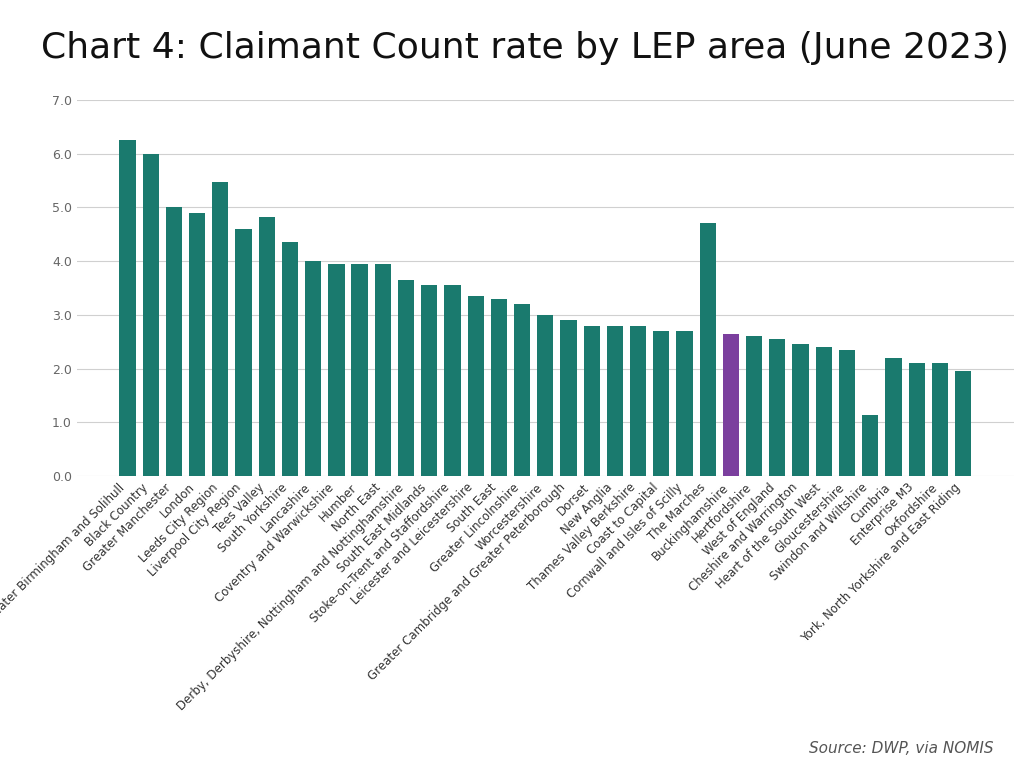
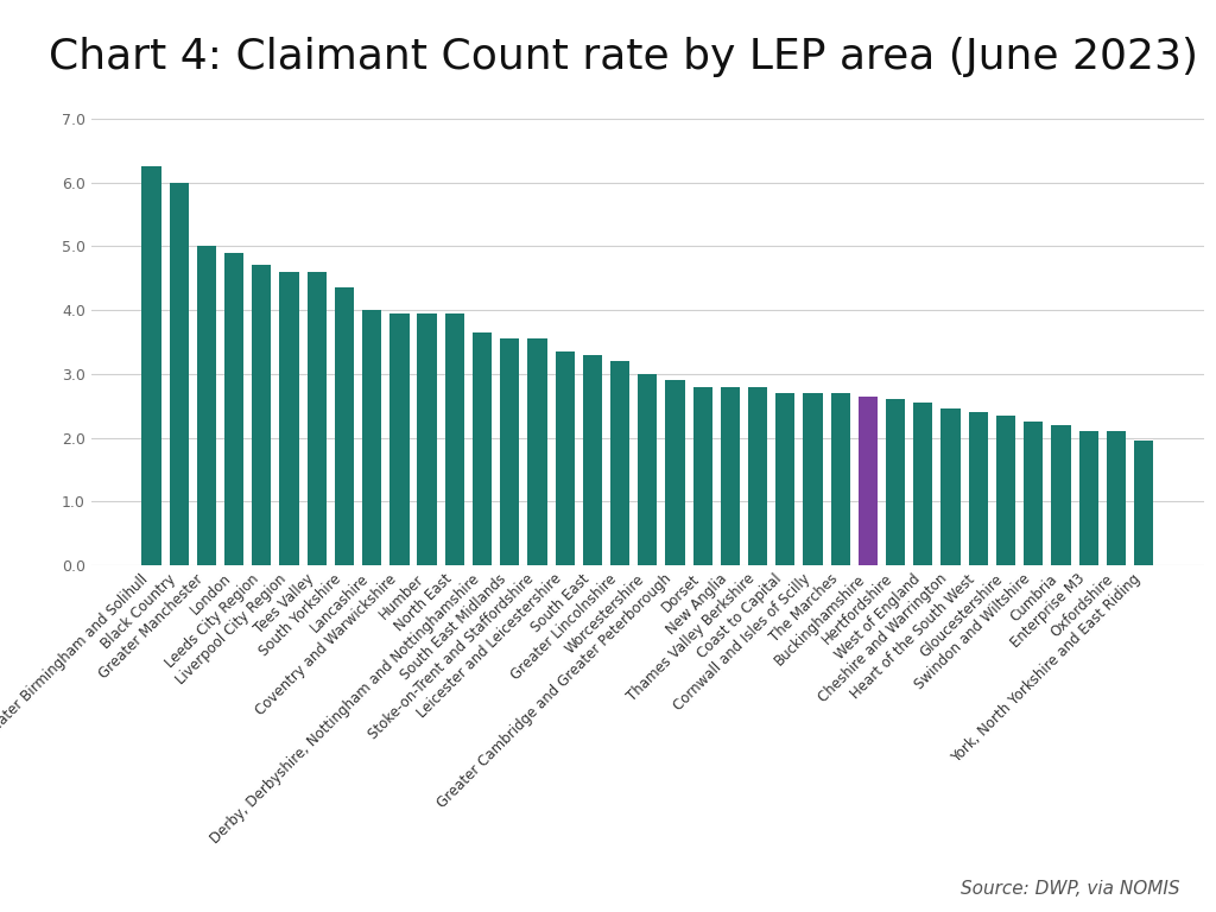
Leeds City Region: 5.48 -> 4.70
Tees Valley: 4.82 -> 4.60
The Marches: 4.70 -> 2.70
Swindon and Wiltshire: 1.14 -> 2.25
